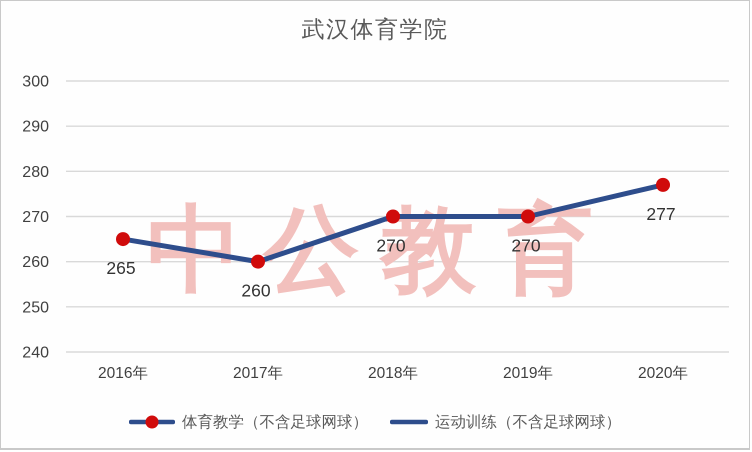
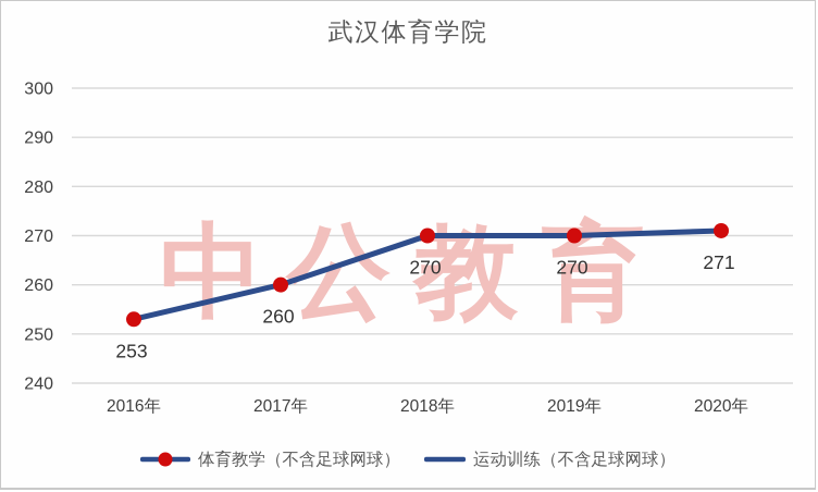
2016年: 265 -> 253
2020年: 277 -> 271
